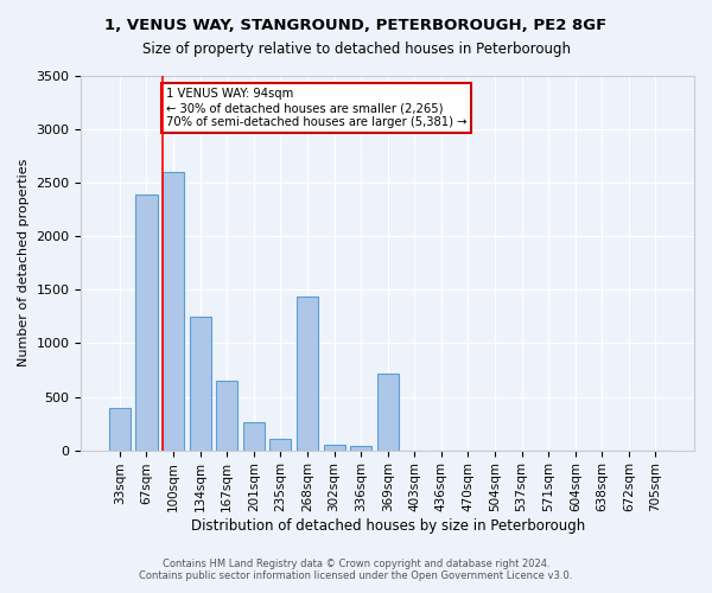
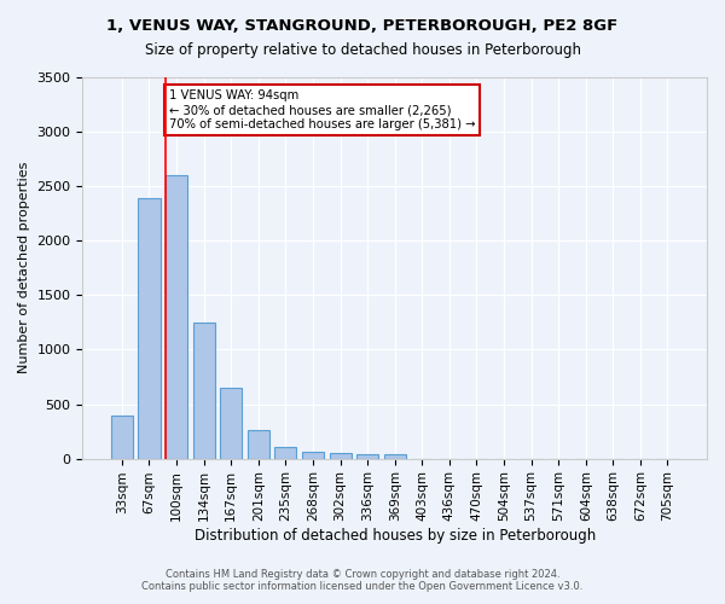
268sqm: 1440 -> 60
369sqm: 720 -> 40
